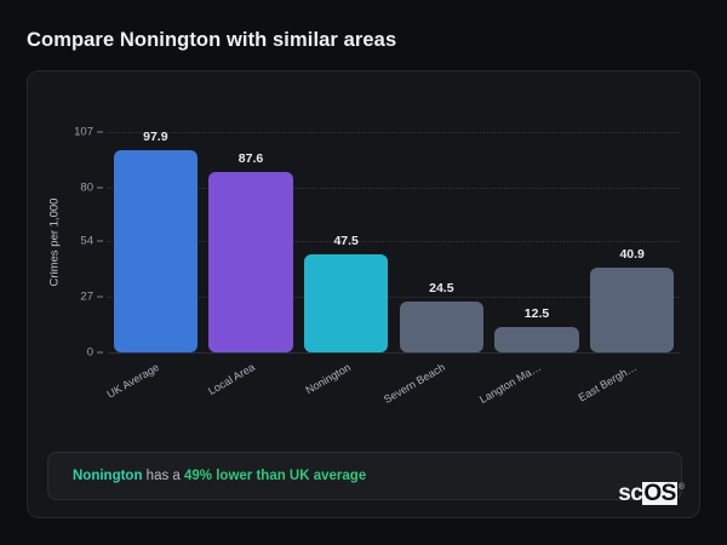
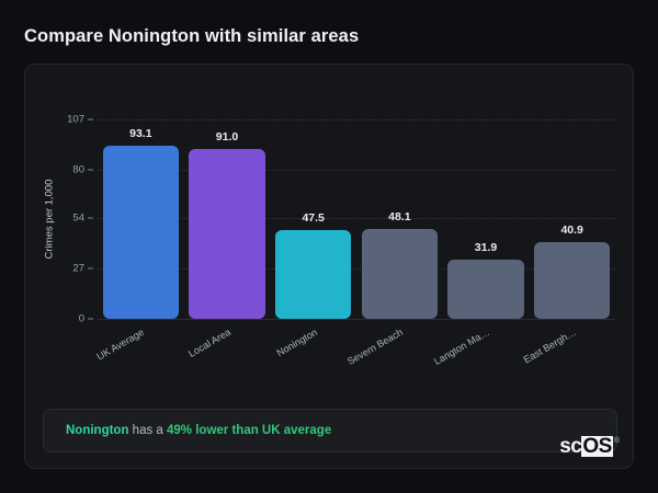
UK Average: 97.9 -> 93.1
Local Area: 87.6 -> 91.0
Severn Beach: 24.5 -> 48.1
Langton Ma…: 12.5 -> 31.9
